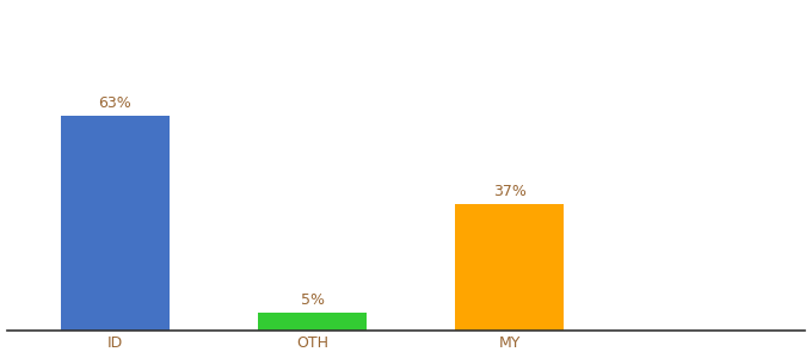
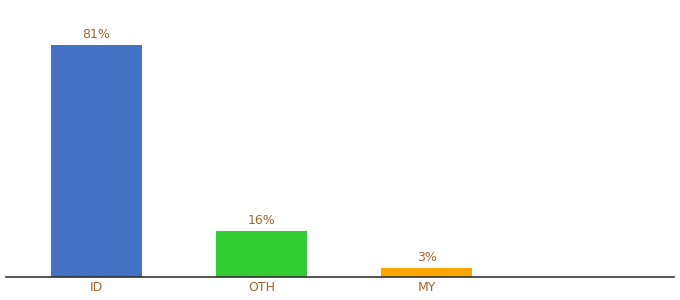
ID: 63% -> 81%
OTH: 5% -> 16%
MY: 37% -> 3%
